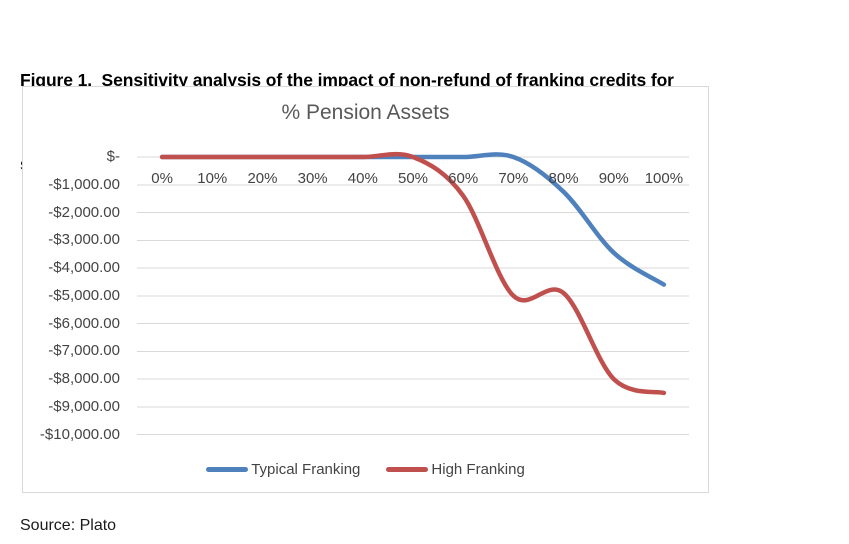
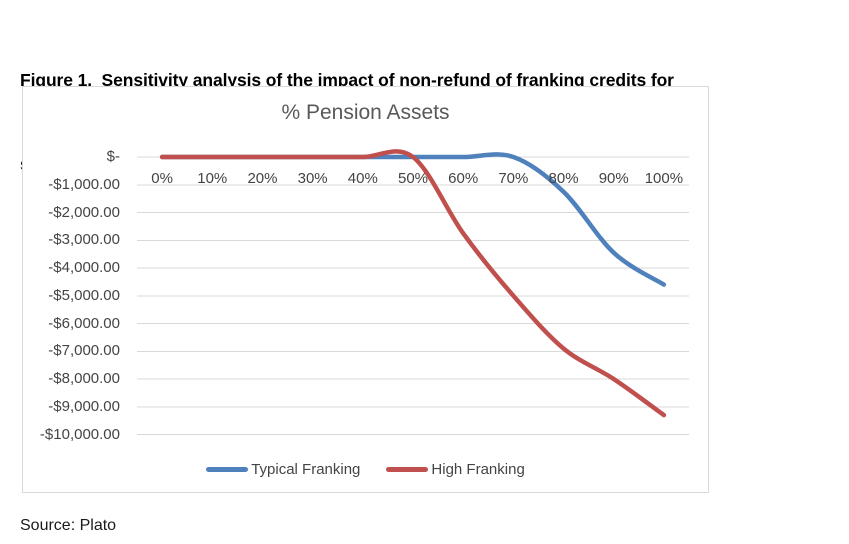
High Franking/60%: -$1400 -> -$2800
High Franking/80%: -$4900 -> -$6900
High Franking/100%: -$8500 -> -$9300
